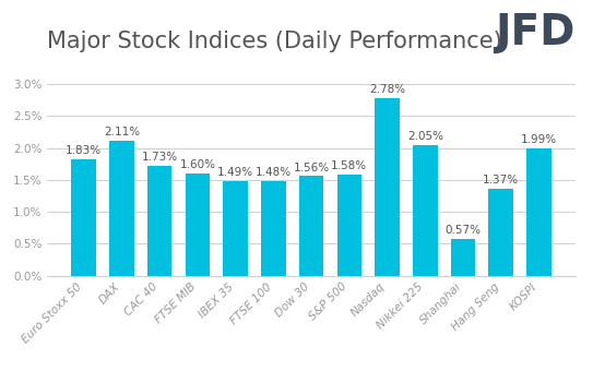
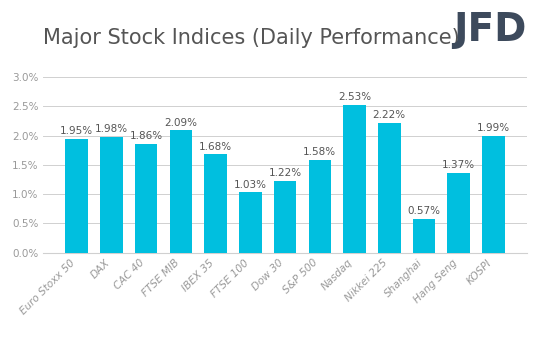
Euro Stoxx 50: 1.83% -> 1.95%
DAX: 2.11% -> 1.98%
CAC 40: 1.73% -> 1.86%
FTSE MIB: 1.60% -> 2.09%
IBEX 35: 1.49% -> 1.68%
FTSE 100: 1.48% -> 1.03%
Dow 30: 1.56% -> 1.22%
Nasdaq: 2.78% -> 2.53%
Nikkei 225: 2.05% -> 2.22%
